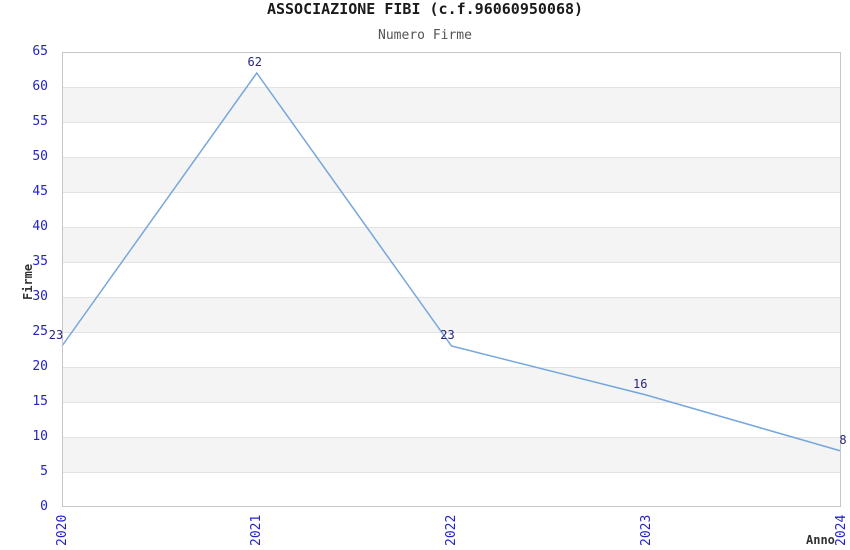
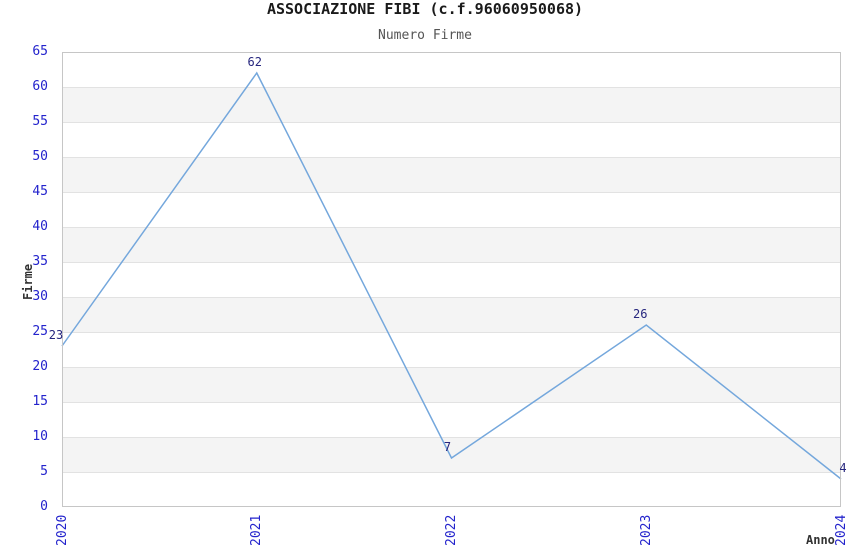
2022: 23 -> 7
2023: 16 -> 26
2024: 8 -> 4
